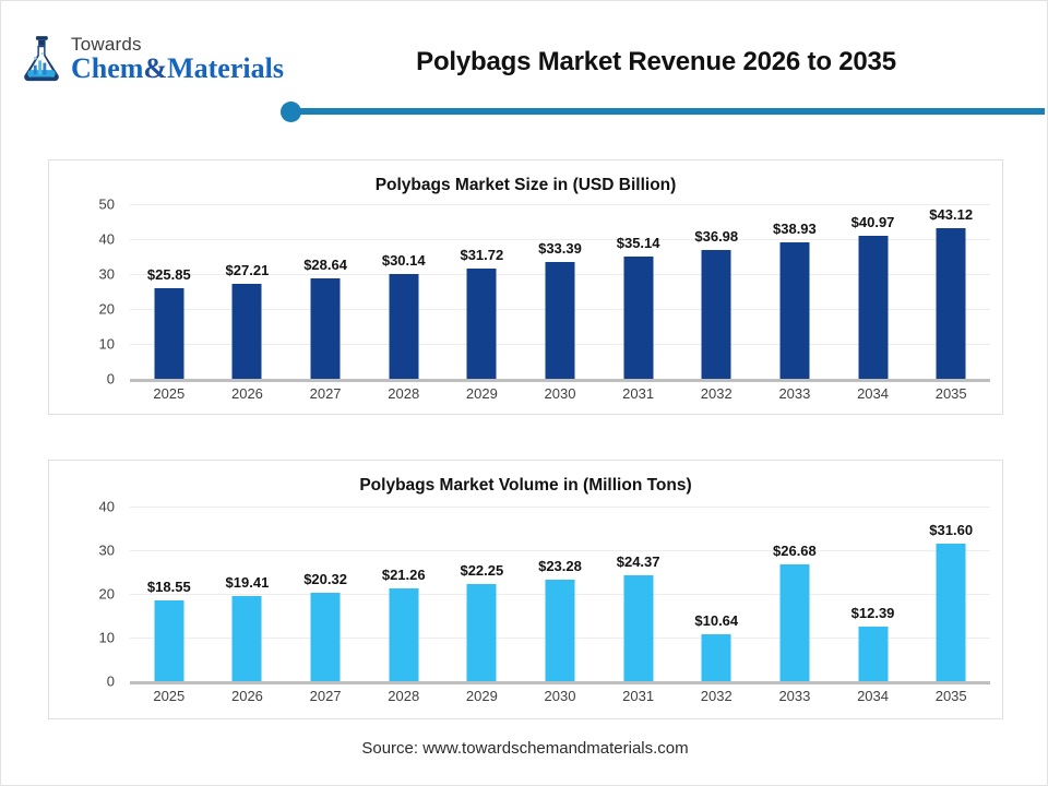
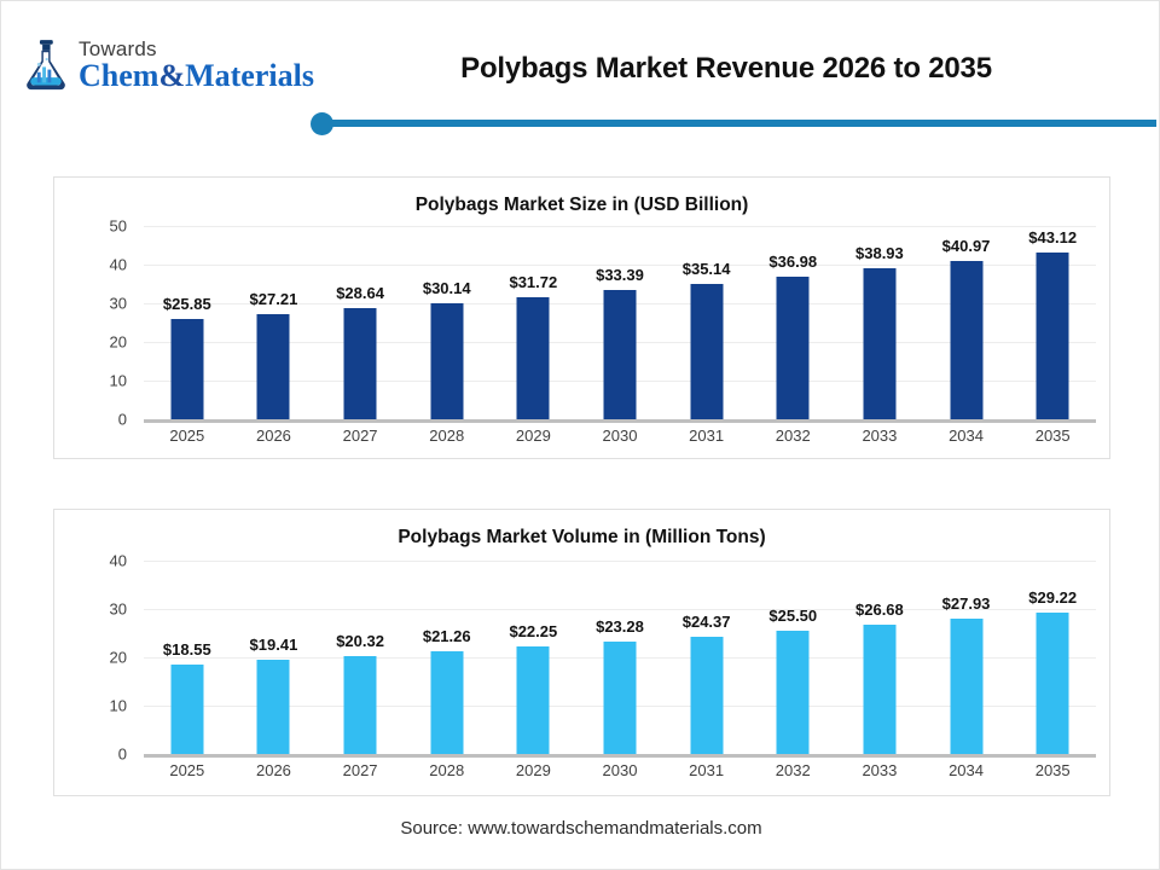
Polybags Market Volume in (Million Tons)/2032: $10.64 -> $25.50
Polybags Market Volume in (Million Tons)/2034: $12.39 -> $27.93
Polybags Market Volume in (Million Tons)/2035: $31.60 -> $29.22
